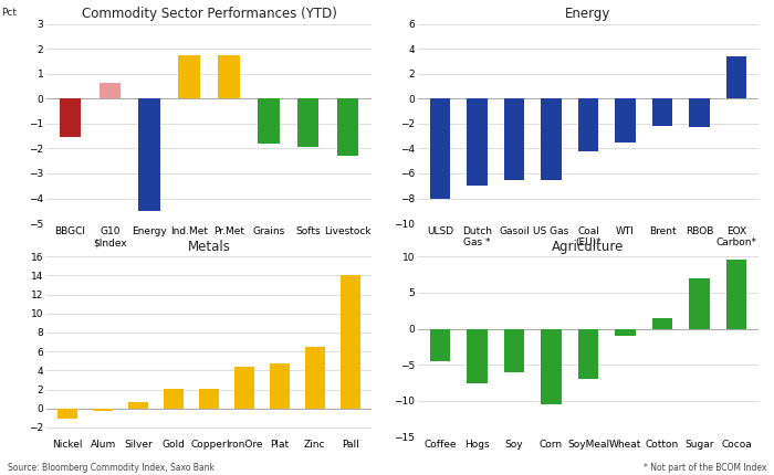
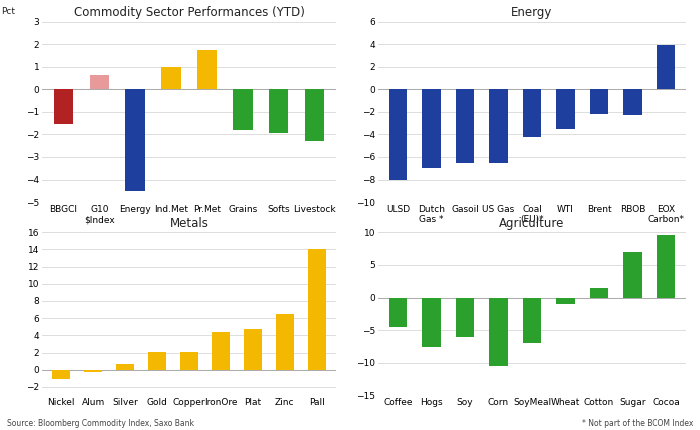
Commodity Sector Performances (YTD)/Ind.Met: 1.75 -> 1.00
Energy/EOX Carbon*: 3.4 -> 3.9
